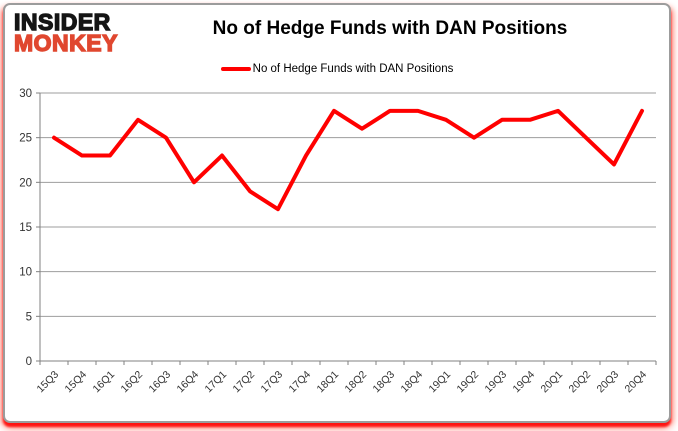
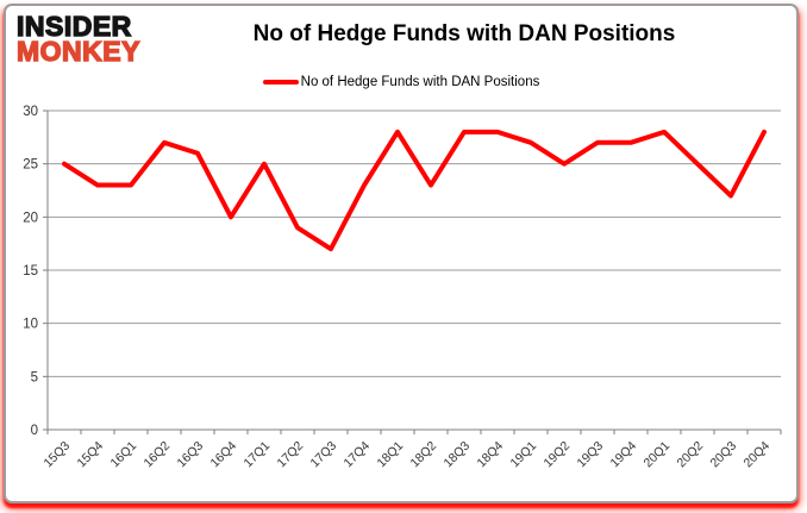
16Q3: 25 -> 26
17Q1: 23 -> 25
18Q2: 26 -> 23
